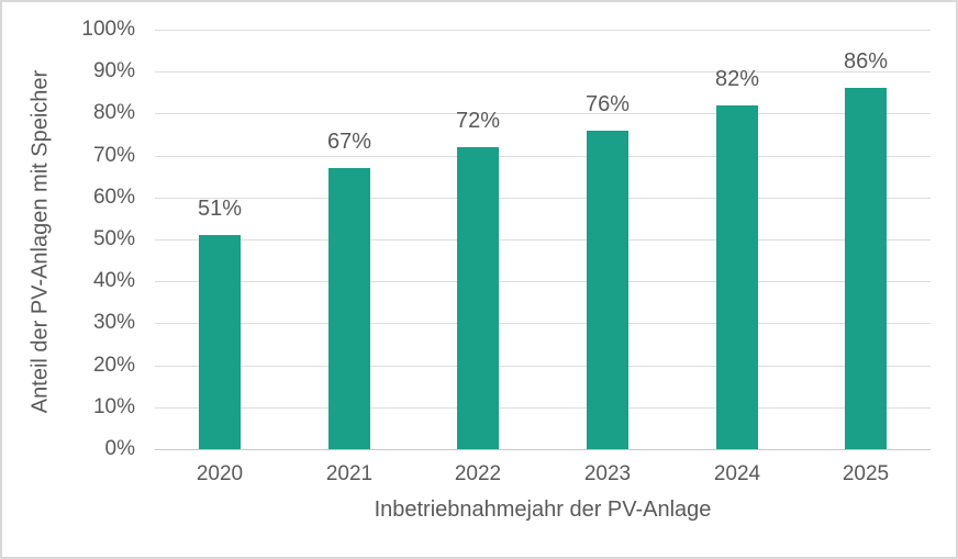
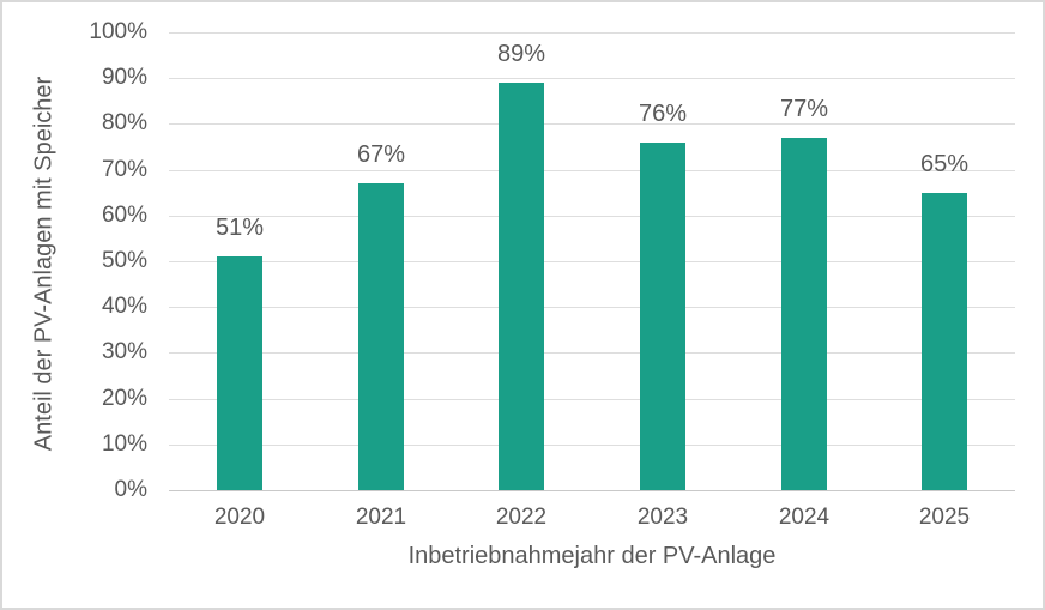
2022: 72% -> 89%
2024: 82% -> 77%
2025: 86% -> 65%
